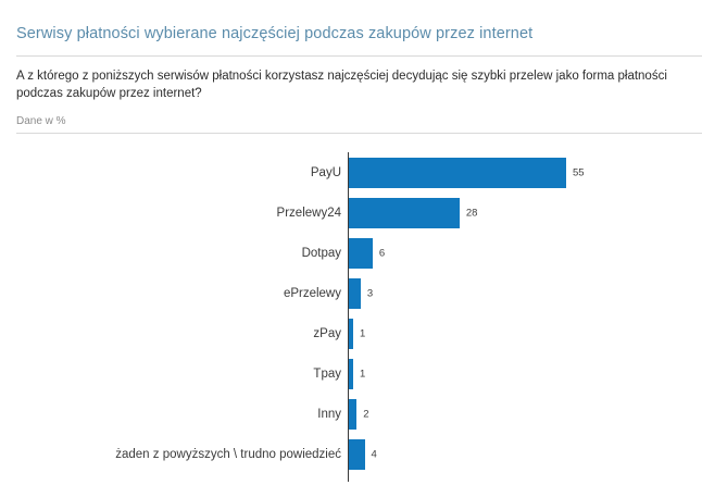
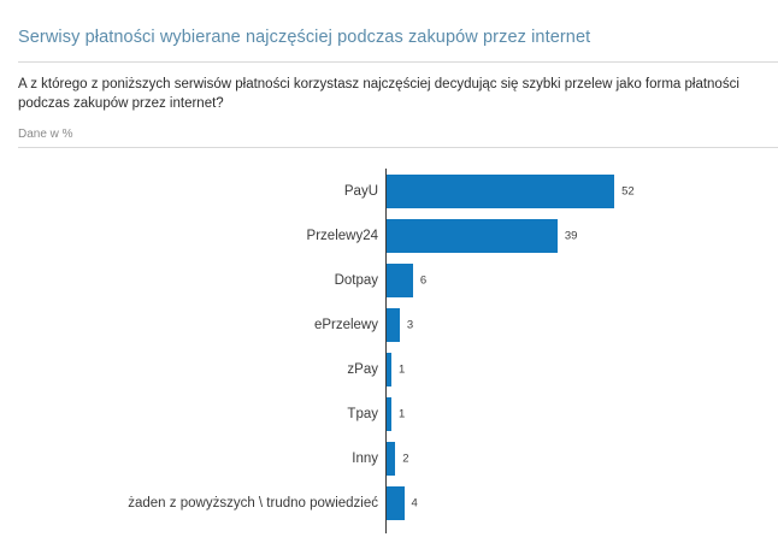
PayU: 55 -> 52
Przelewy24: 28 -> 39
